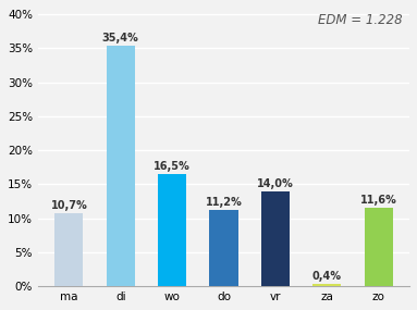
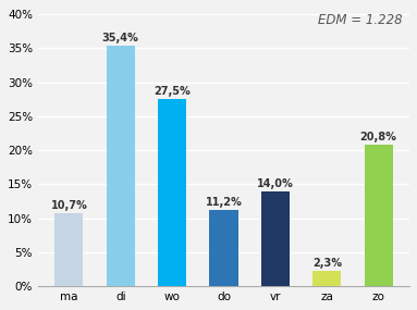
wo: 16,5% -> 27,5%
za: 0,4% -> 2,3%
zo: 11,6% -> 20,8%
